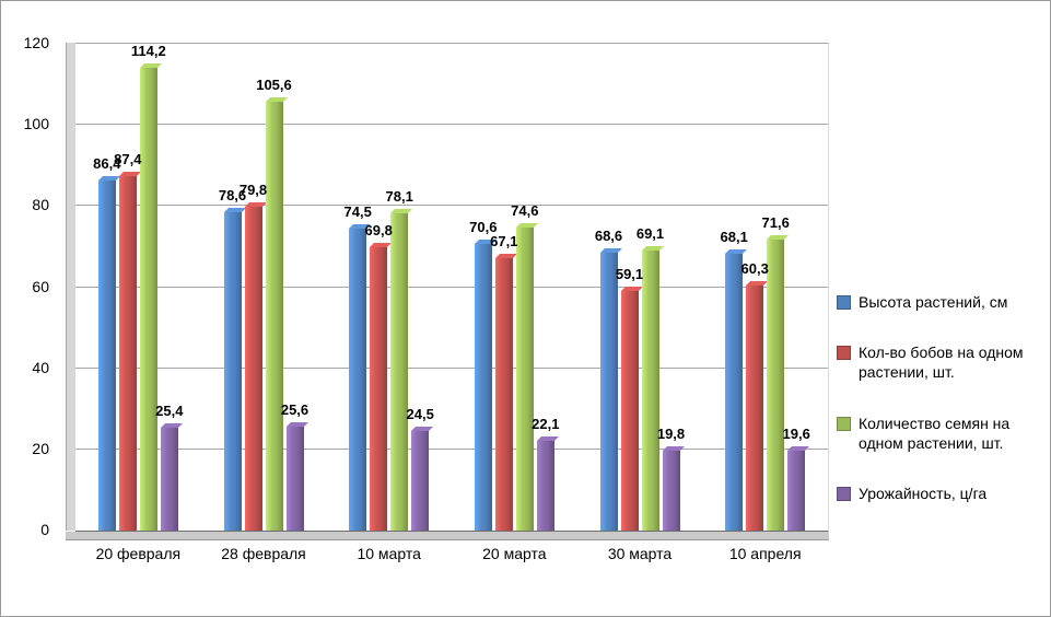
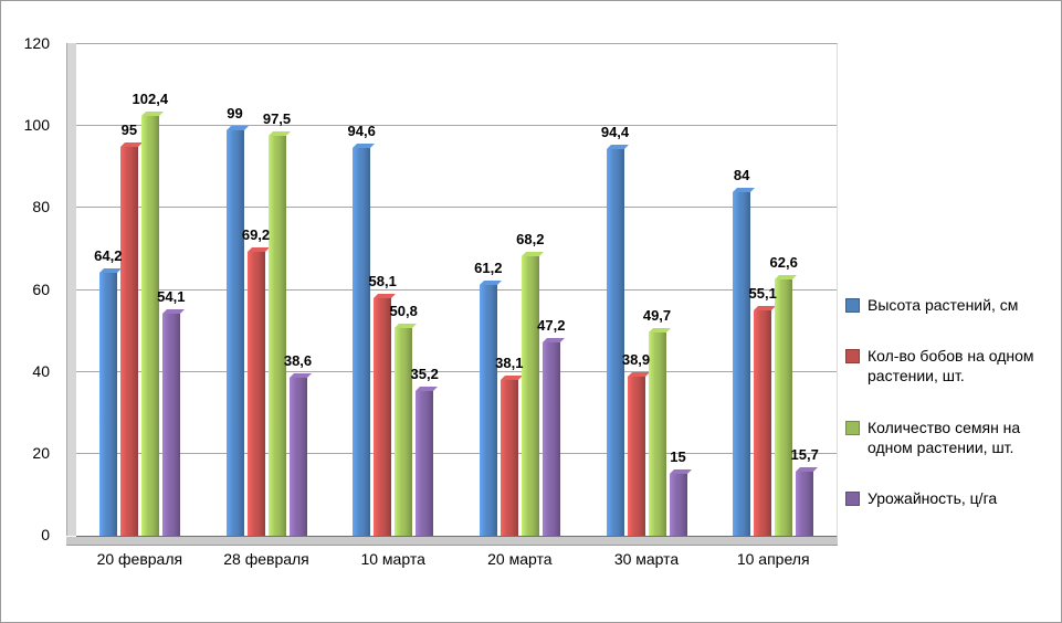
Высота растений, см/20 февраля: 86,4 -> 64,2
Кол-во бобов на одном растении, шт./20 февраля: 87,4 -> 95
Количество семян на одном растении, шт./20 февраля: 114,2 -> 102,4
Урожайность, ц/га/20 февраля: 25,4 -> 54,1
Высота растений, см/28 февраля: 78,6 -> 99
Кол-во бобов на одном растении, шт./28 февраля: 79,8 -> 69,2
Количество семян на одном растении, шт./28 февраля: 105,6 -> 97,5
Урожайность, ц/га/28 февраля: 25,6 -> 38,6
Высота растений, см/10 марта: 74,5 -> 94,6
Кол-во бобов на одном растении, шт./10 марта: 69,8 -> 58,1
Количество семян на одном растении, шт./10 марта: 78,1 -> 50,8
Урожайность, ц/га/10 марта: 24,5 -> 35,2
Высота растений, см/20 марта: 70,6 -> 61,2
Кол-во бобов на одном растении, шт./20 марта: 67,1 -> 38,1
Количество семян на одном растении, шт./20 марта: 74,6 -> 68,2
Урожайность, ц/га/20 марта: 22,1 -> 47,2
Высота растений, см/30 марта: 68,6 -> 94,4
Кол-во бобов на одном растении, шт./30 марта: 59,1 -> 38,9
Количество семян на одном растении, шт./30 марта: 69,1 -> 49,7
Урожайность, ц/га/30 марта: 19,8 -> 15
Высота растений, см/10 апреля: 68,1 -> 84
Кол-во бобов на одном растении, шт./10 апреля: 60,3 -> 55,1
Количество семян на одном растении, шт./10 апреля: 71,6 -> 62,6
Урожайность, ц/га/10 апреля: 19,6 -> 15,7
